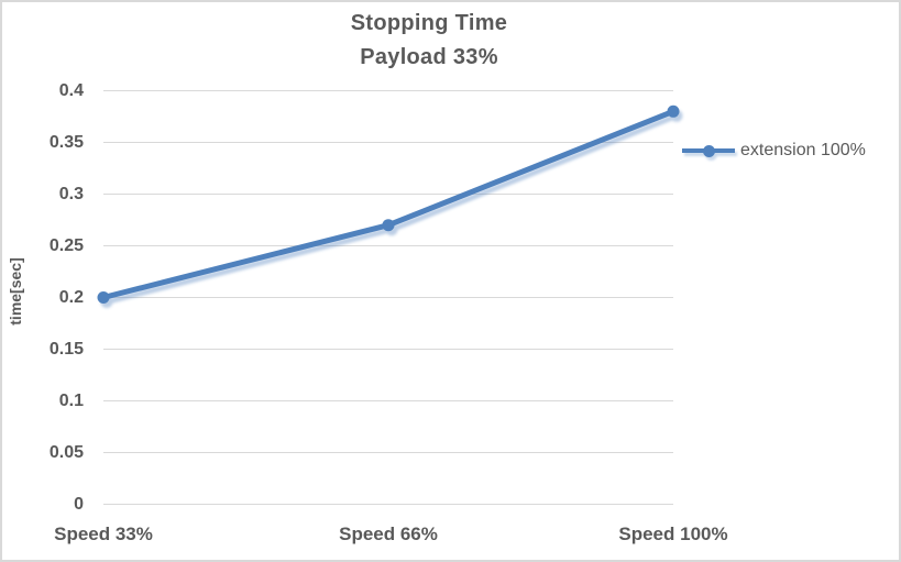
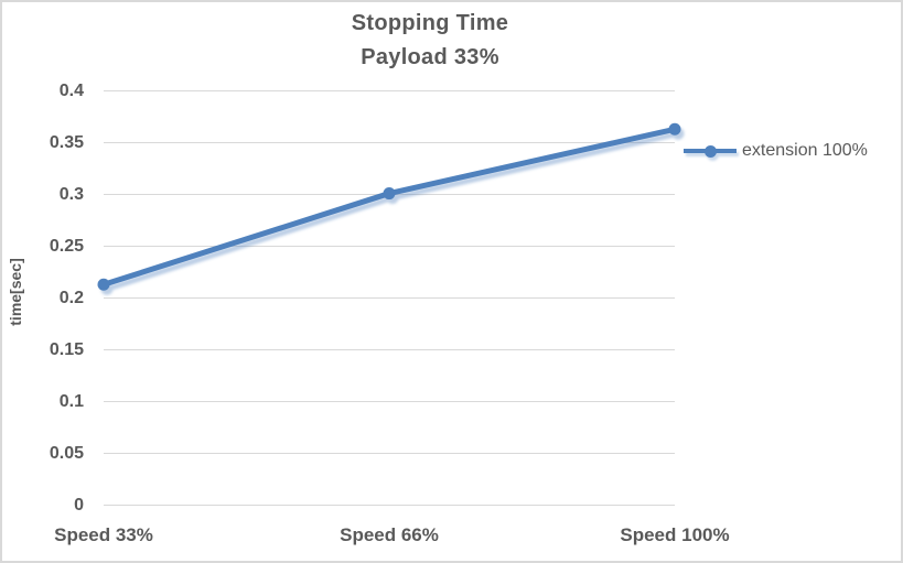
Speed 33%: 0.20 -> 0.21
Speed 66%: 0.27 -> 0.30
Speed 100%: 0.38 -> 0.36
